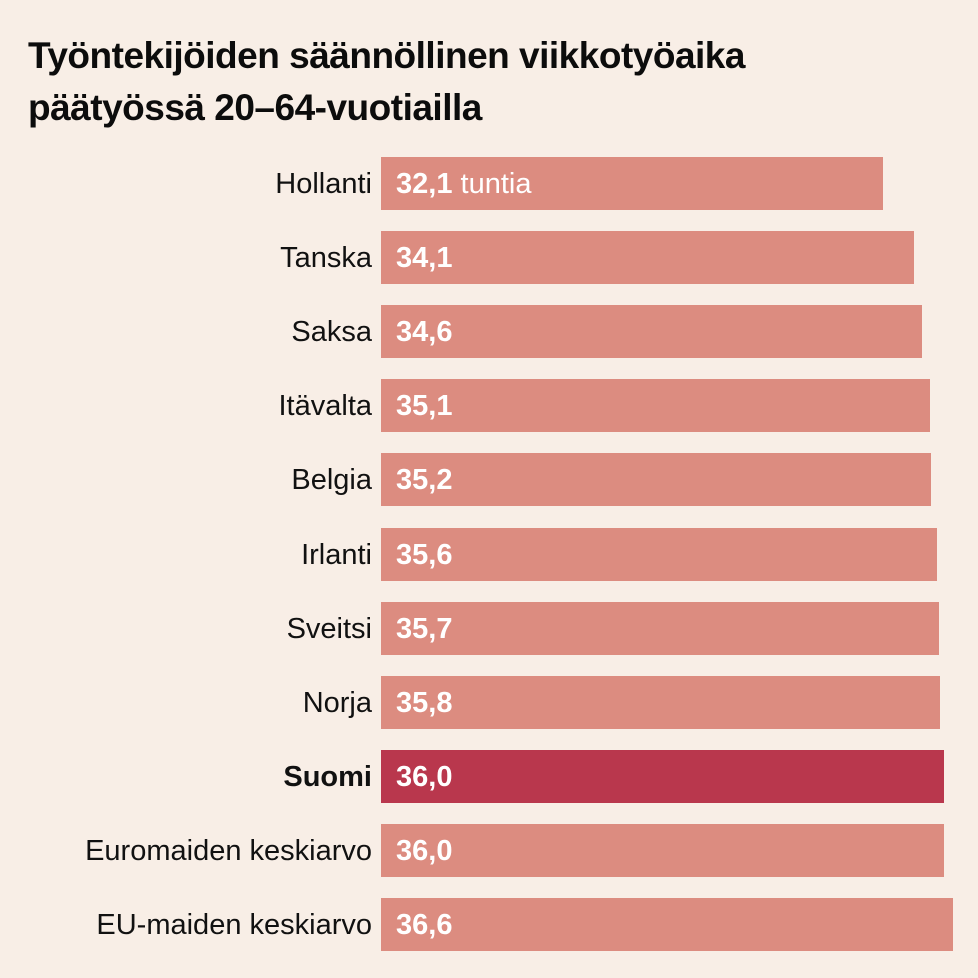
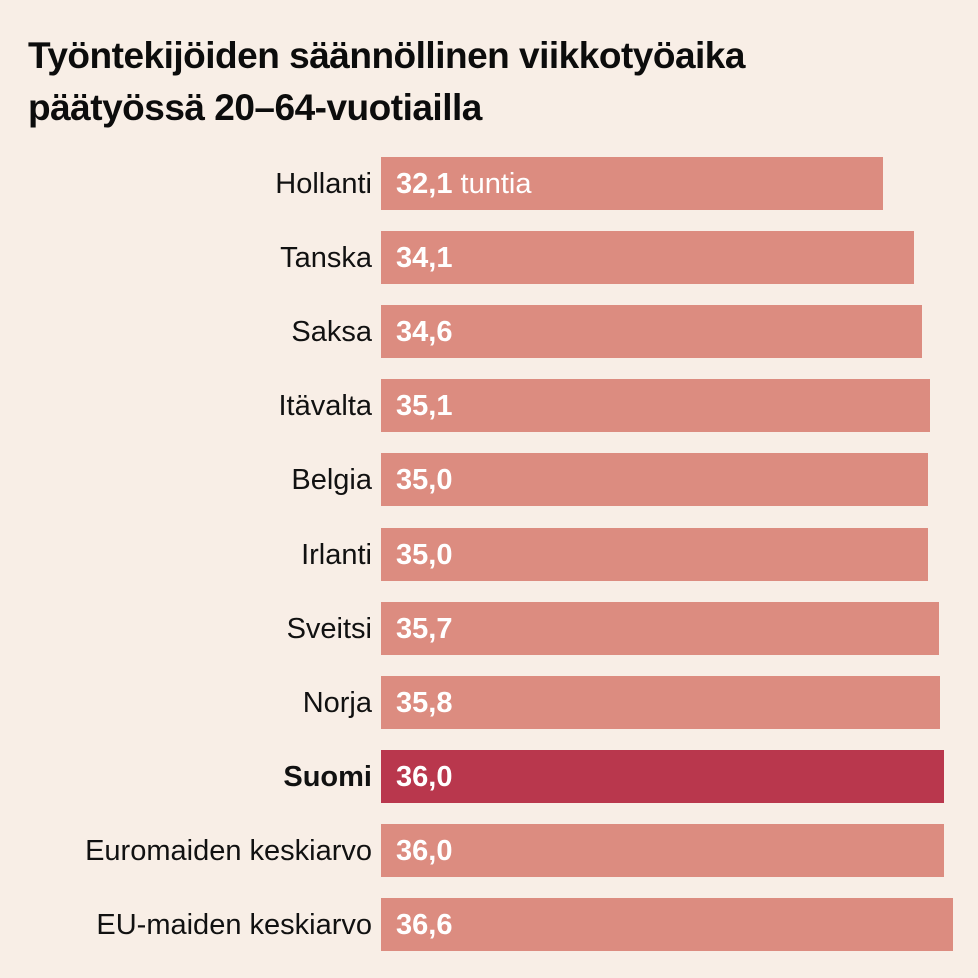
Belgia: 35,2 -> 35,0
Irlanti: 35,6 -> 35,0
